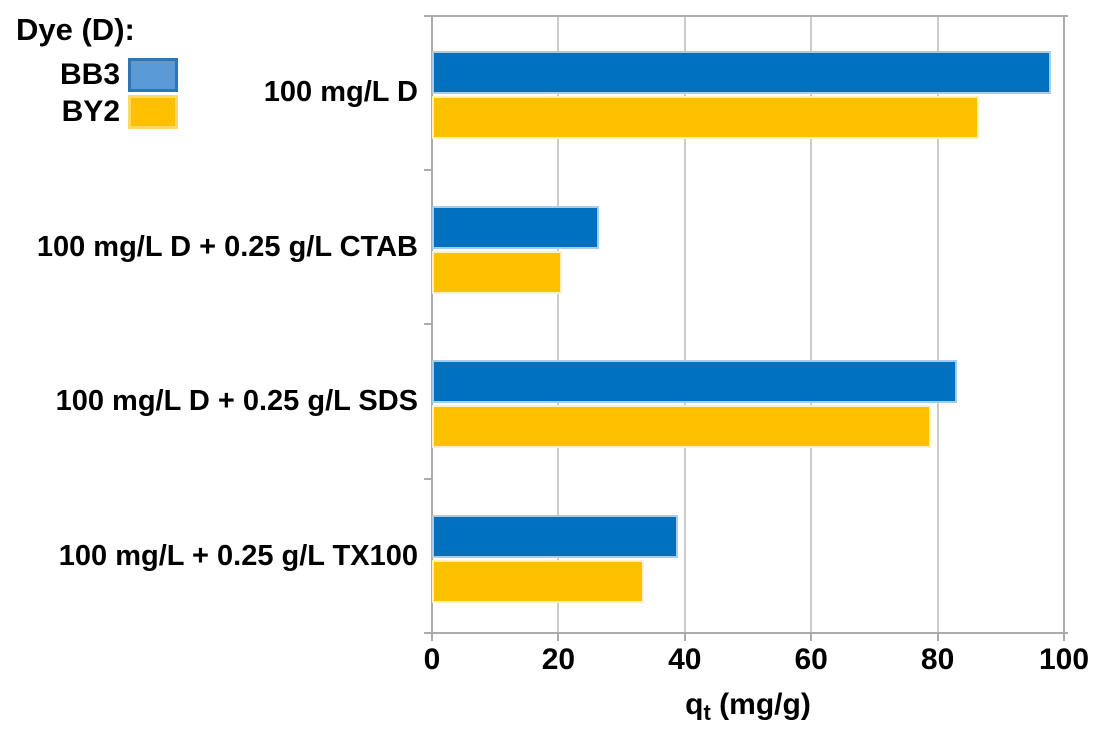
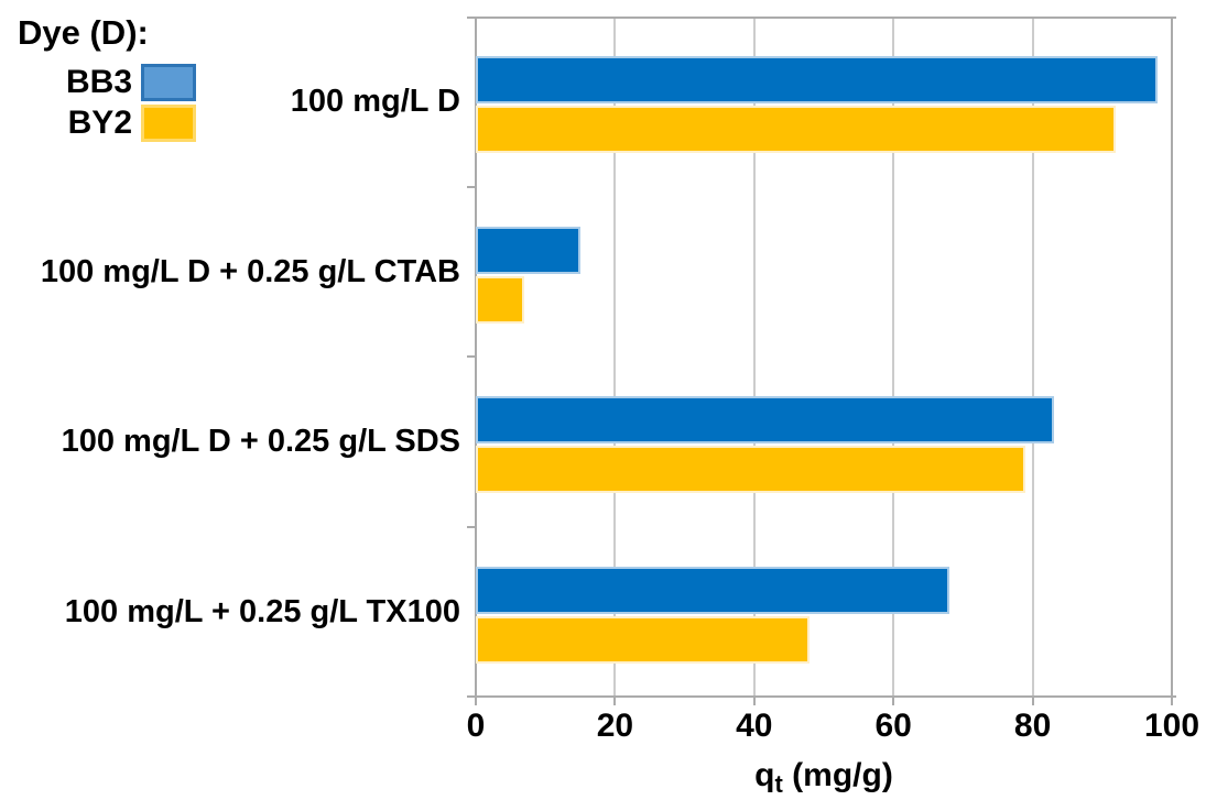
BY2/100 mg/L D: 86 -> 92
BB3/100 mg/L D + 0.25 g/L CTAB: 26 -> 15
BY2/100 mg/L D + 0.25 g/L CTAB: 20 -> 7
BB3/100 mg/L + 0.25 g/L TX100: 39 -> 68
BY2/100 mg/L + 0.25 g/L TX100: 34 -> 48
